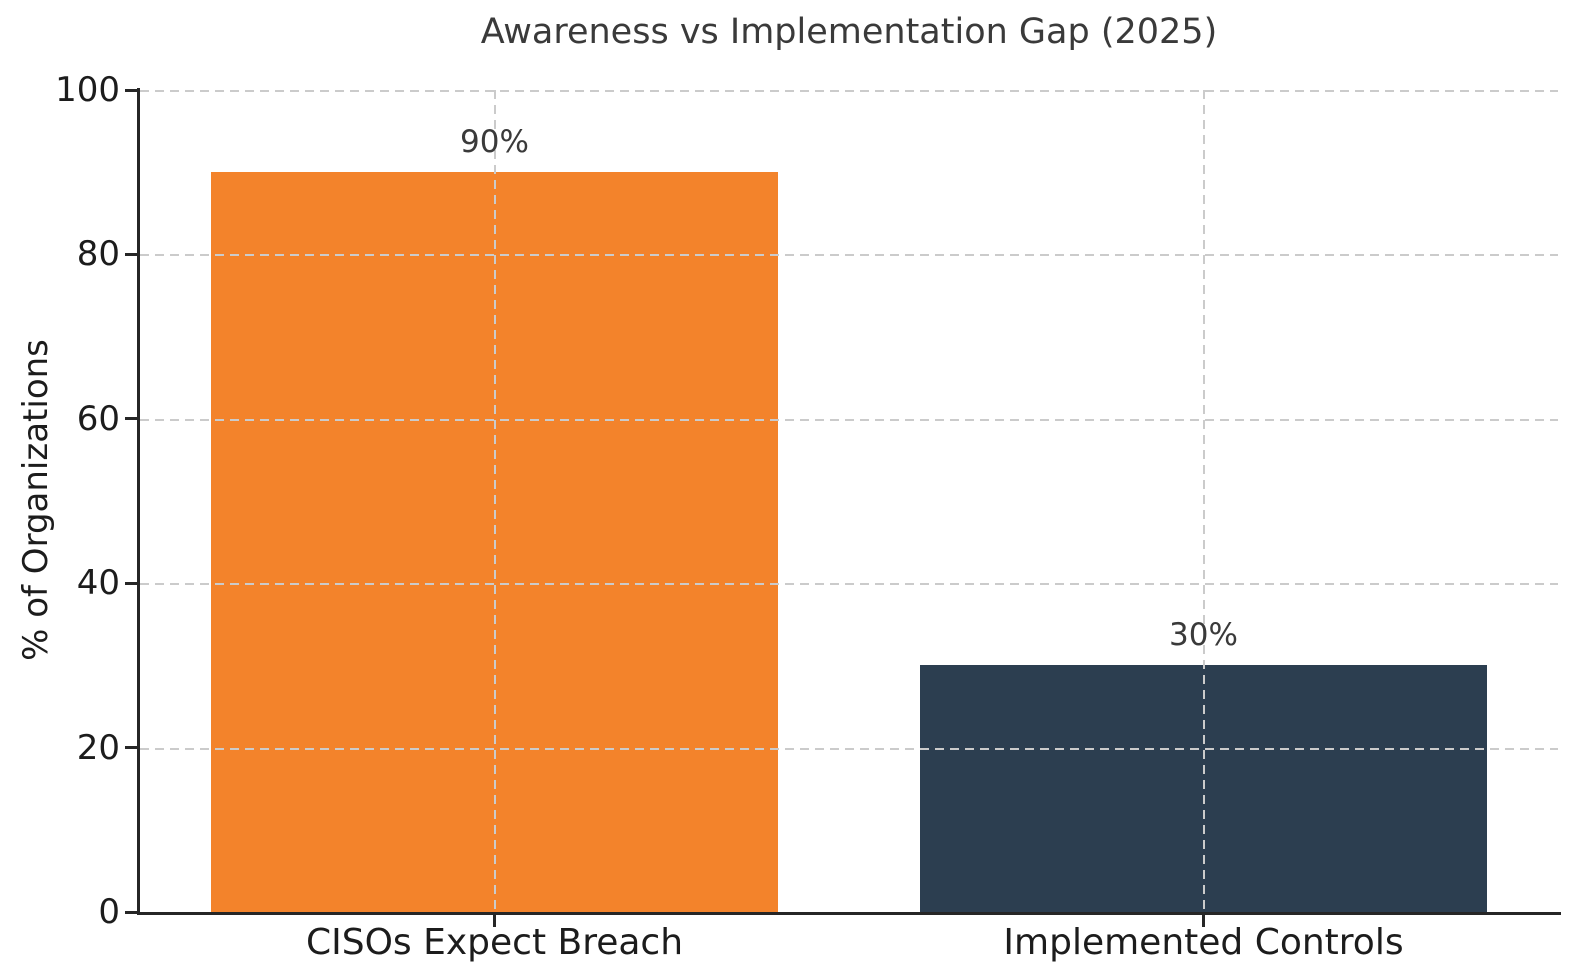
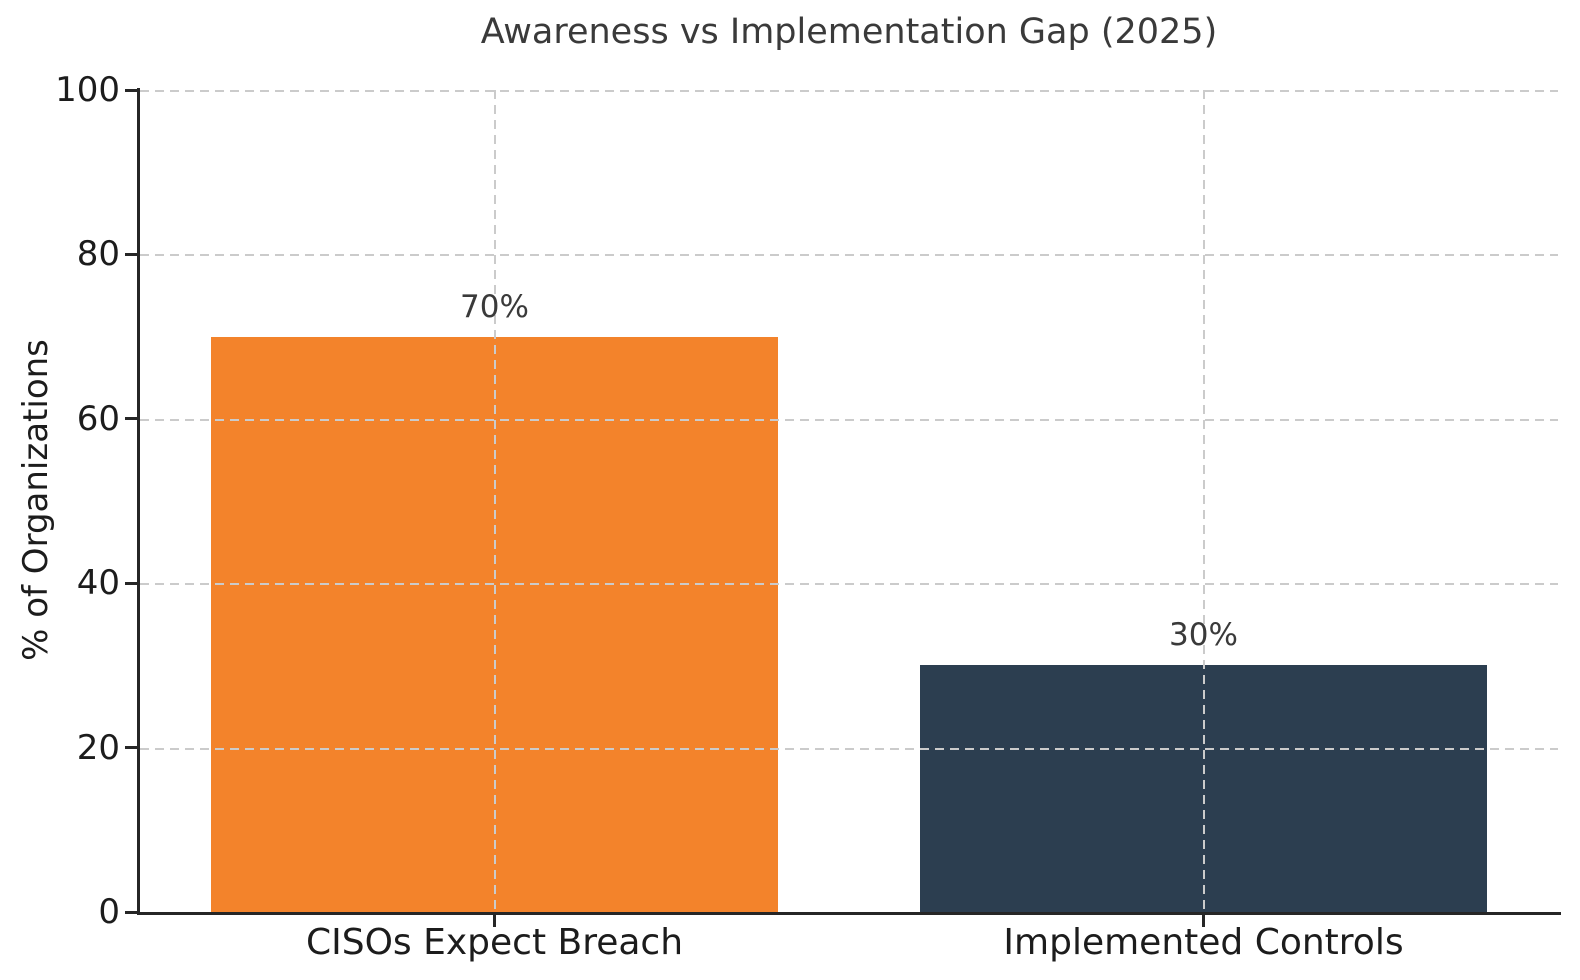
CISOs Expect Breach: 90% -> 70%
